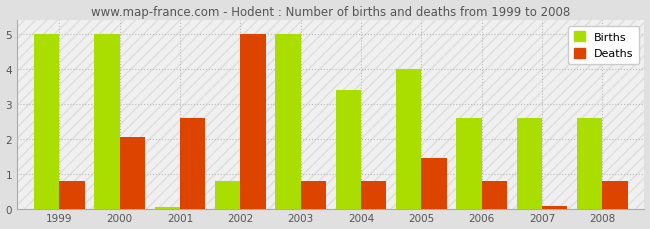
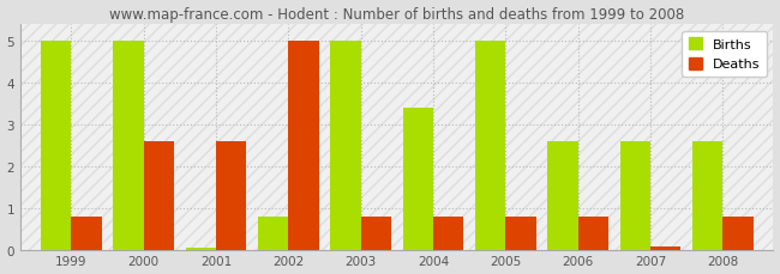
Deaths/2000: 2.05 -> 2.60
Births/2005: 4.00 -> 5.00
Deaths/2005: 1.45 -> 0.80
